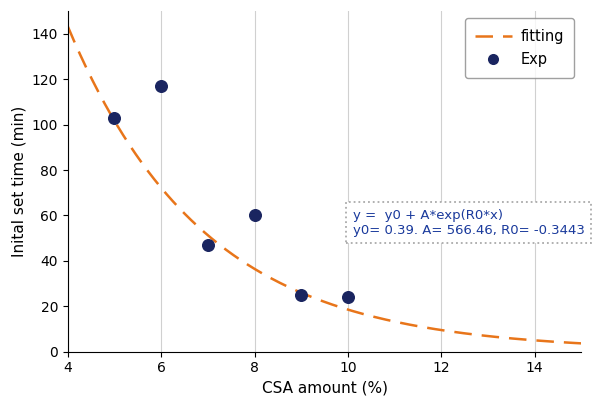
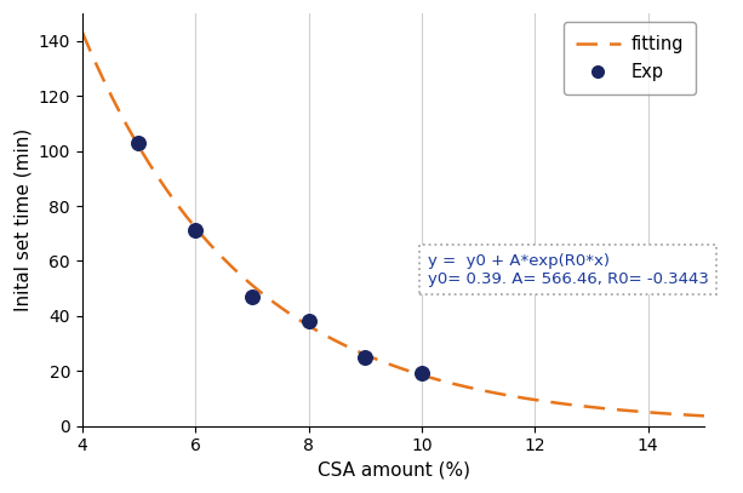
Exp/6: 117 -> 71
Exp/8: 60 -> 38
Exp/10: 24 -> 19
